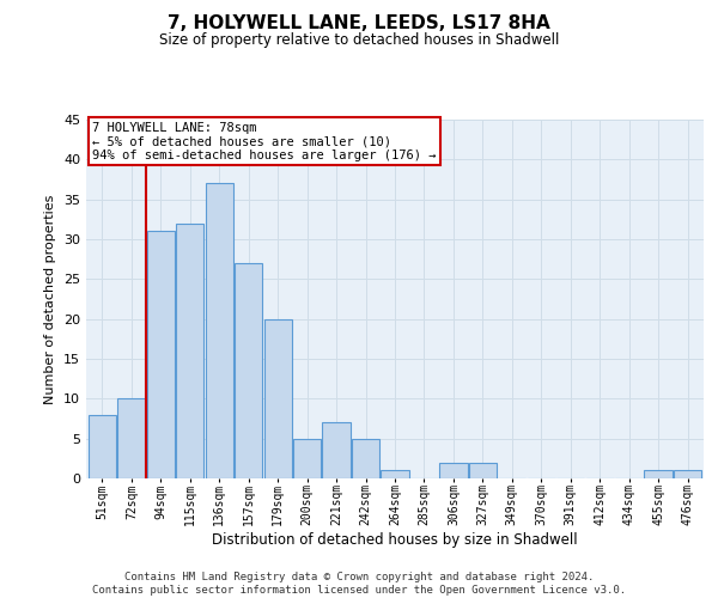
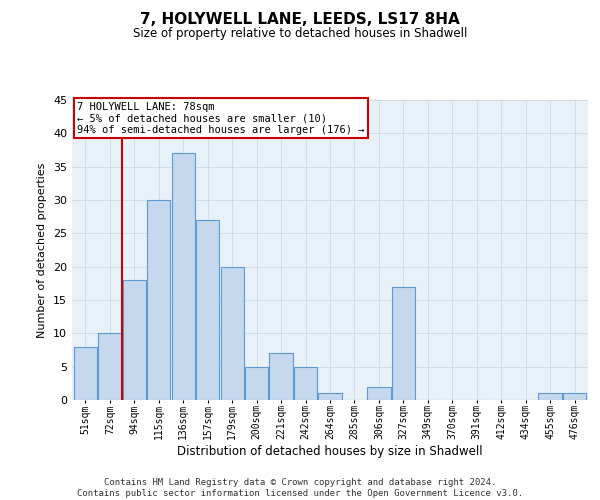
94sqm: 31 -> 18
115sqm: 32 -> 30
327sqm: 2 -> 17
